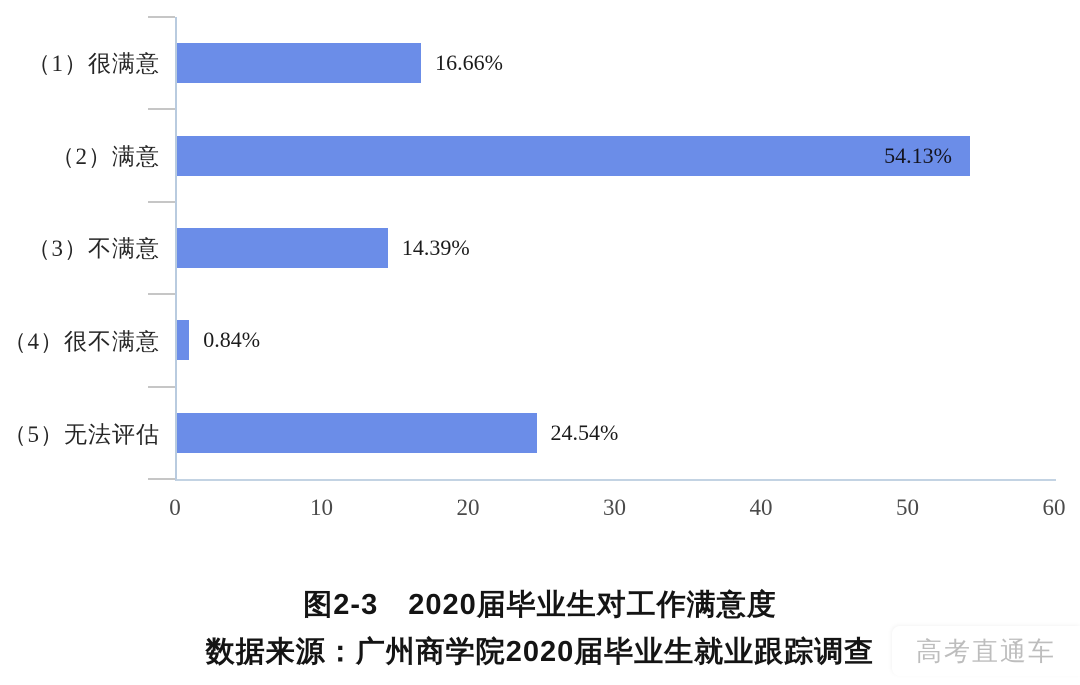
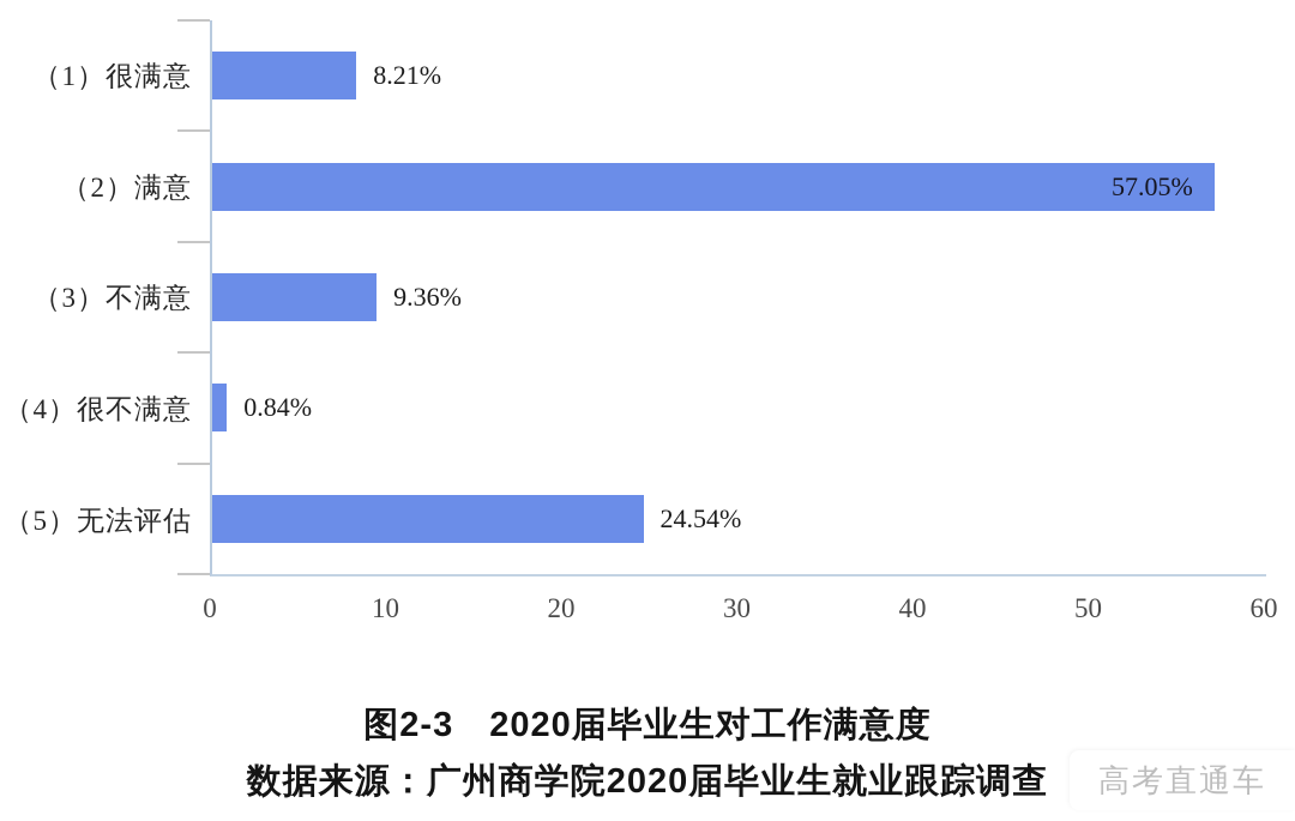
（1）很满意: 16.66% -> 8.21%
（2）满意: 54.13% -> 57.05%
（3）不满意: 14.39% -> 9.36%
